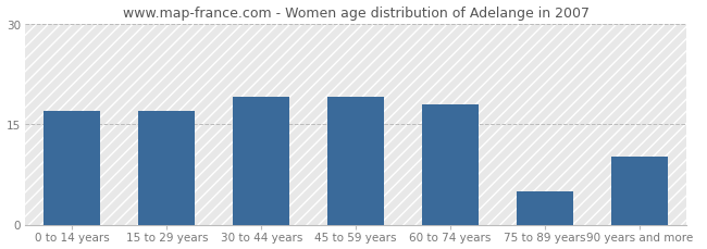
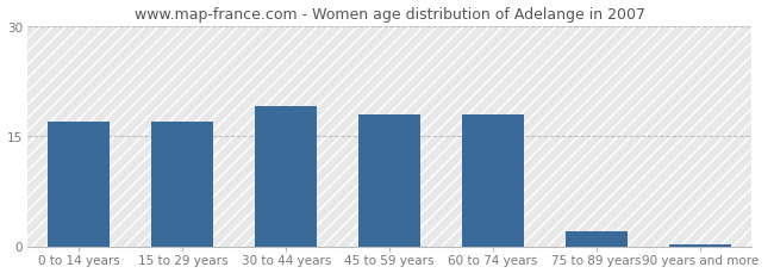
45 to 59 years: 19.0 -> 18.0
75 to 89 years: 5.0 -> 2.0
90 years and more: 10.2 -> 0.2
